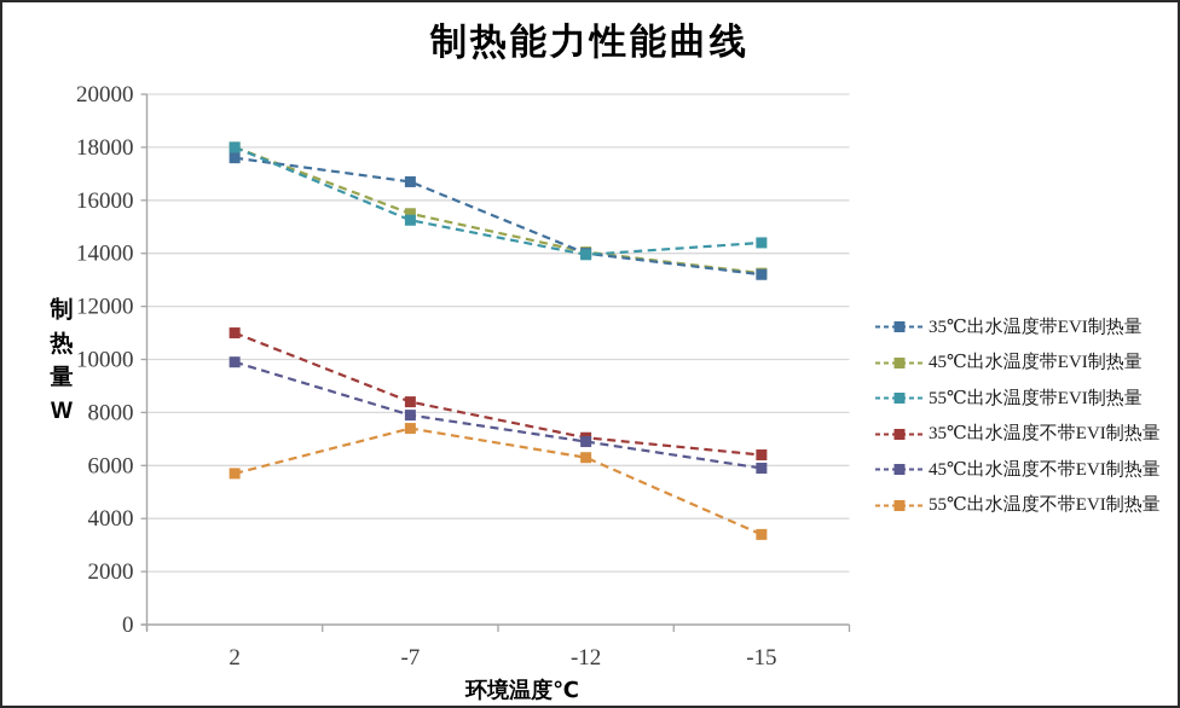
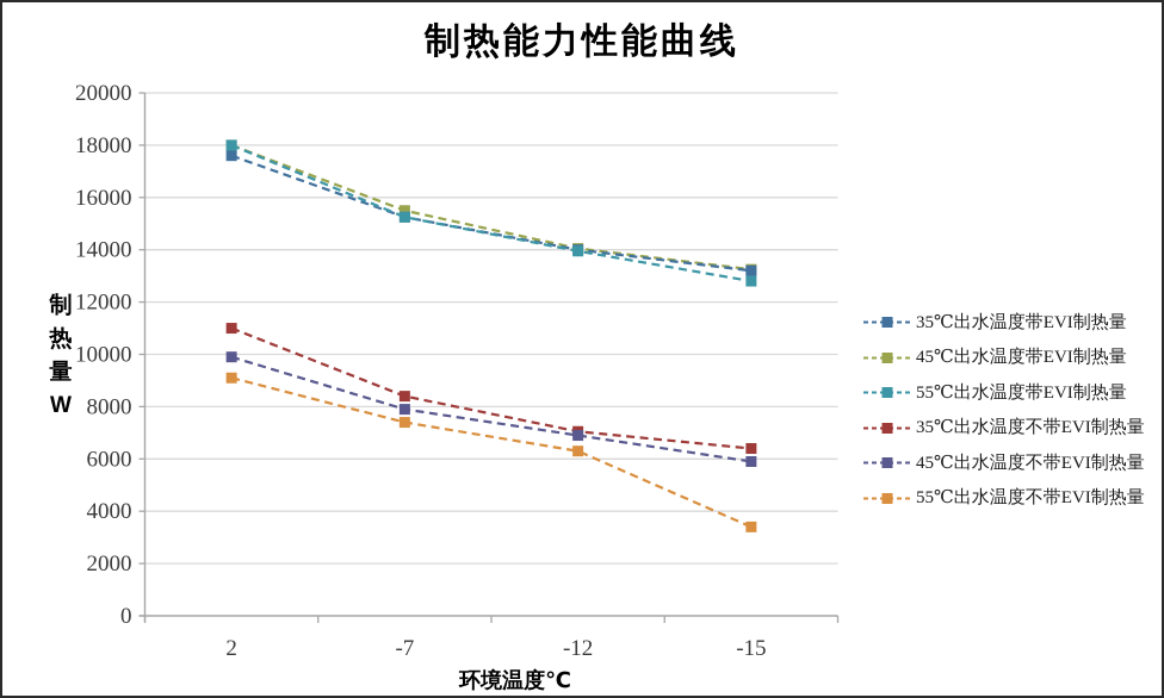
55℃出水温度不带EVI制热量/2: 5700 -> 9100
35℃出水温度带EVI制热量/-7: 16700 -> 15200
55℃出水温度带EVI制热量/-15: 14400 -> 12800
